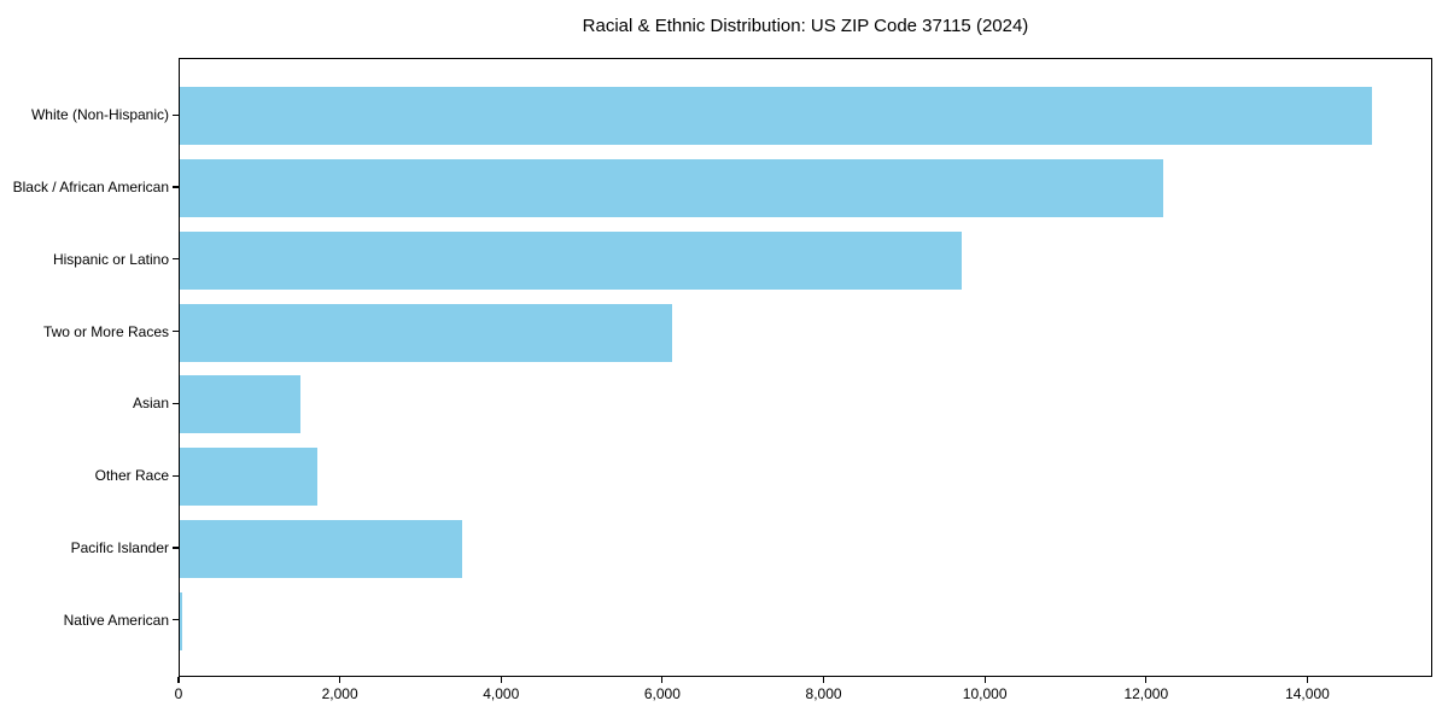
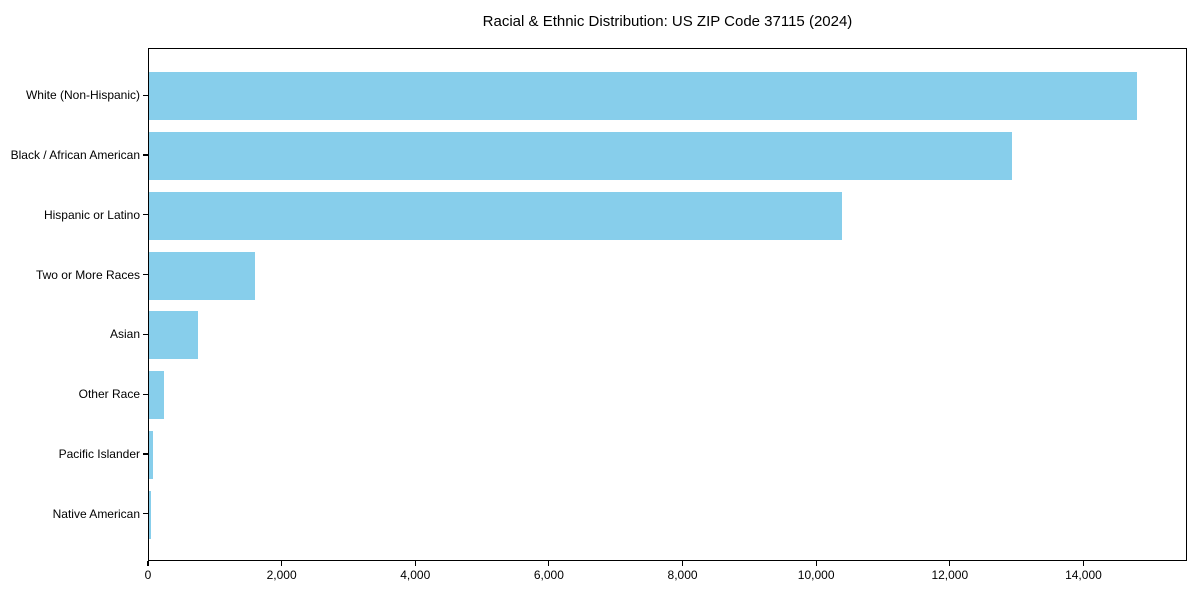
Black / African American: 12200 -> 12900
Hispanic or Latino: 9700 -> 10400
Two or More Races: 6100 -> 1600
Asian: 1500 -> 700
Other Race: 1700 -> 200
Pacific Islander: 3500 -> 100
